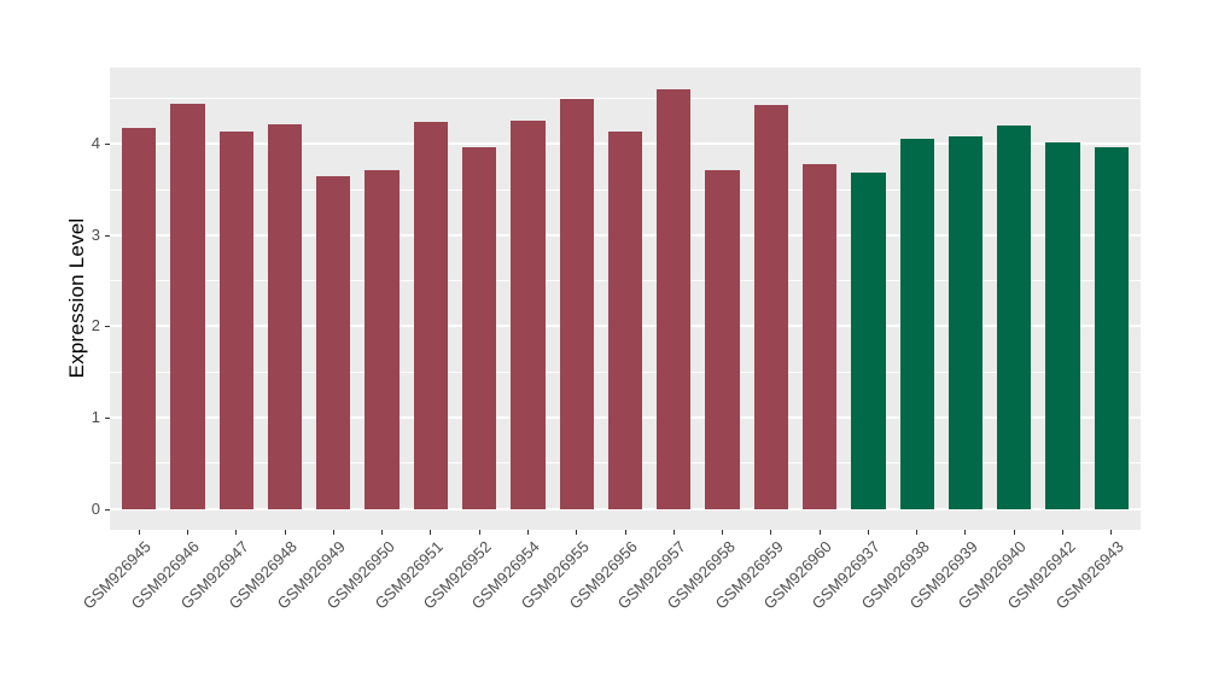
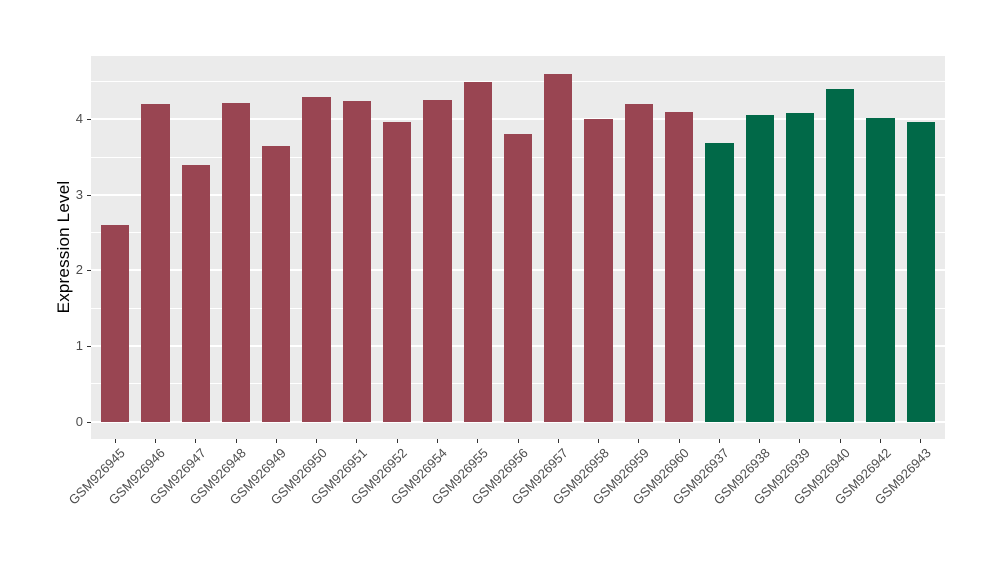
GSM926945: 4.2 -> 2.6
GSM926946: 4.4 -> 4.2
GSM926947: 4.1 -> 3.4
GSM926950: 3.7 -> 4.3
GSM926956: 4.1 -> 3.8
GSM926958: 3.7 -> 4.0
GSM926959: 4.4 -> 4.2
GSM926960: 3.8 -> 4.1
GSM926940: 4.2 -> 4.4
